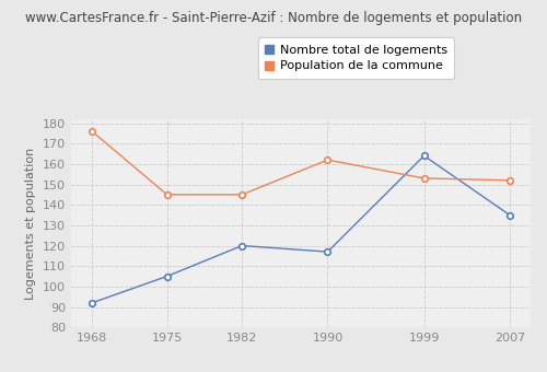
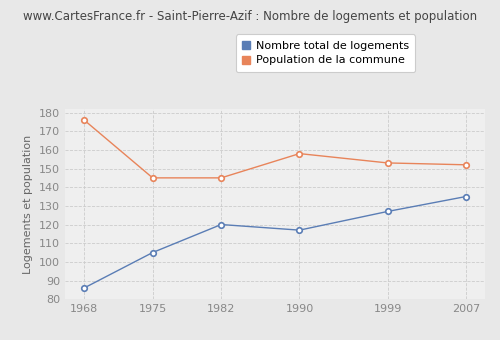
Nombre total de logements/1968: 92 -> 86
Population de la commune/1990: 162 -> 158
Nombre total de logements/1999: 164 -> 127
